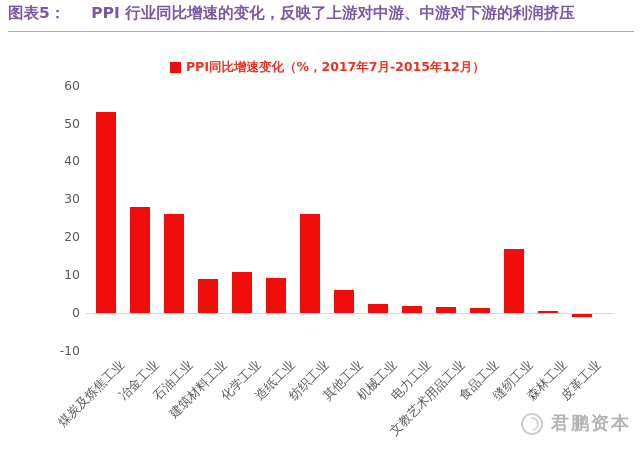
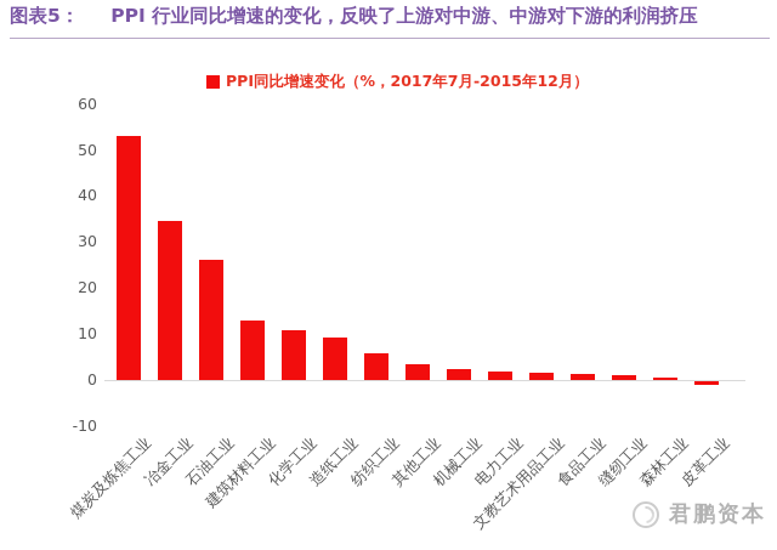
冶金工业: 28 -> 34
建筑材料工业: 9 -> 13
纺织工业: 26 -> 6
其他工业: 6 -> 3
缝纫工业: 17 -> 1
